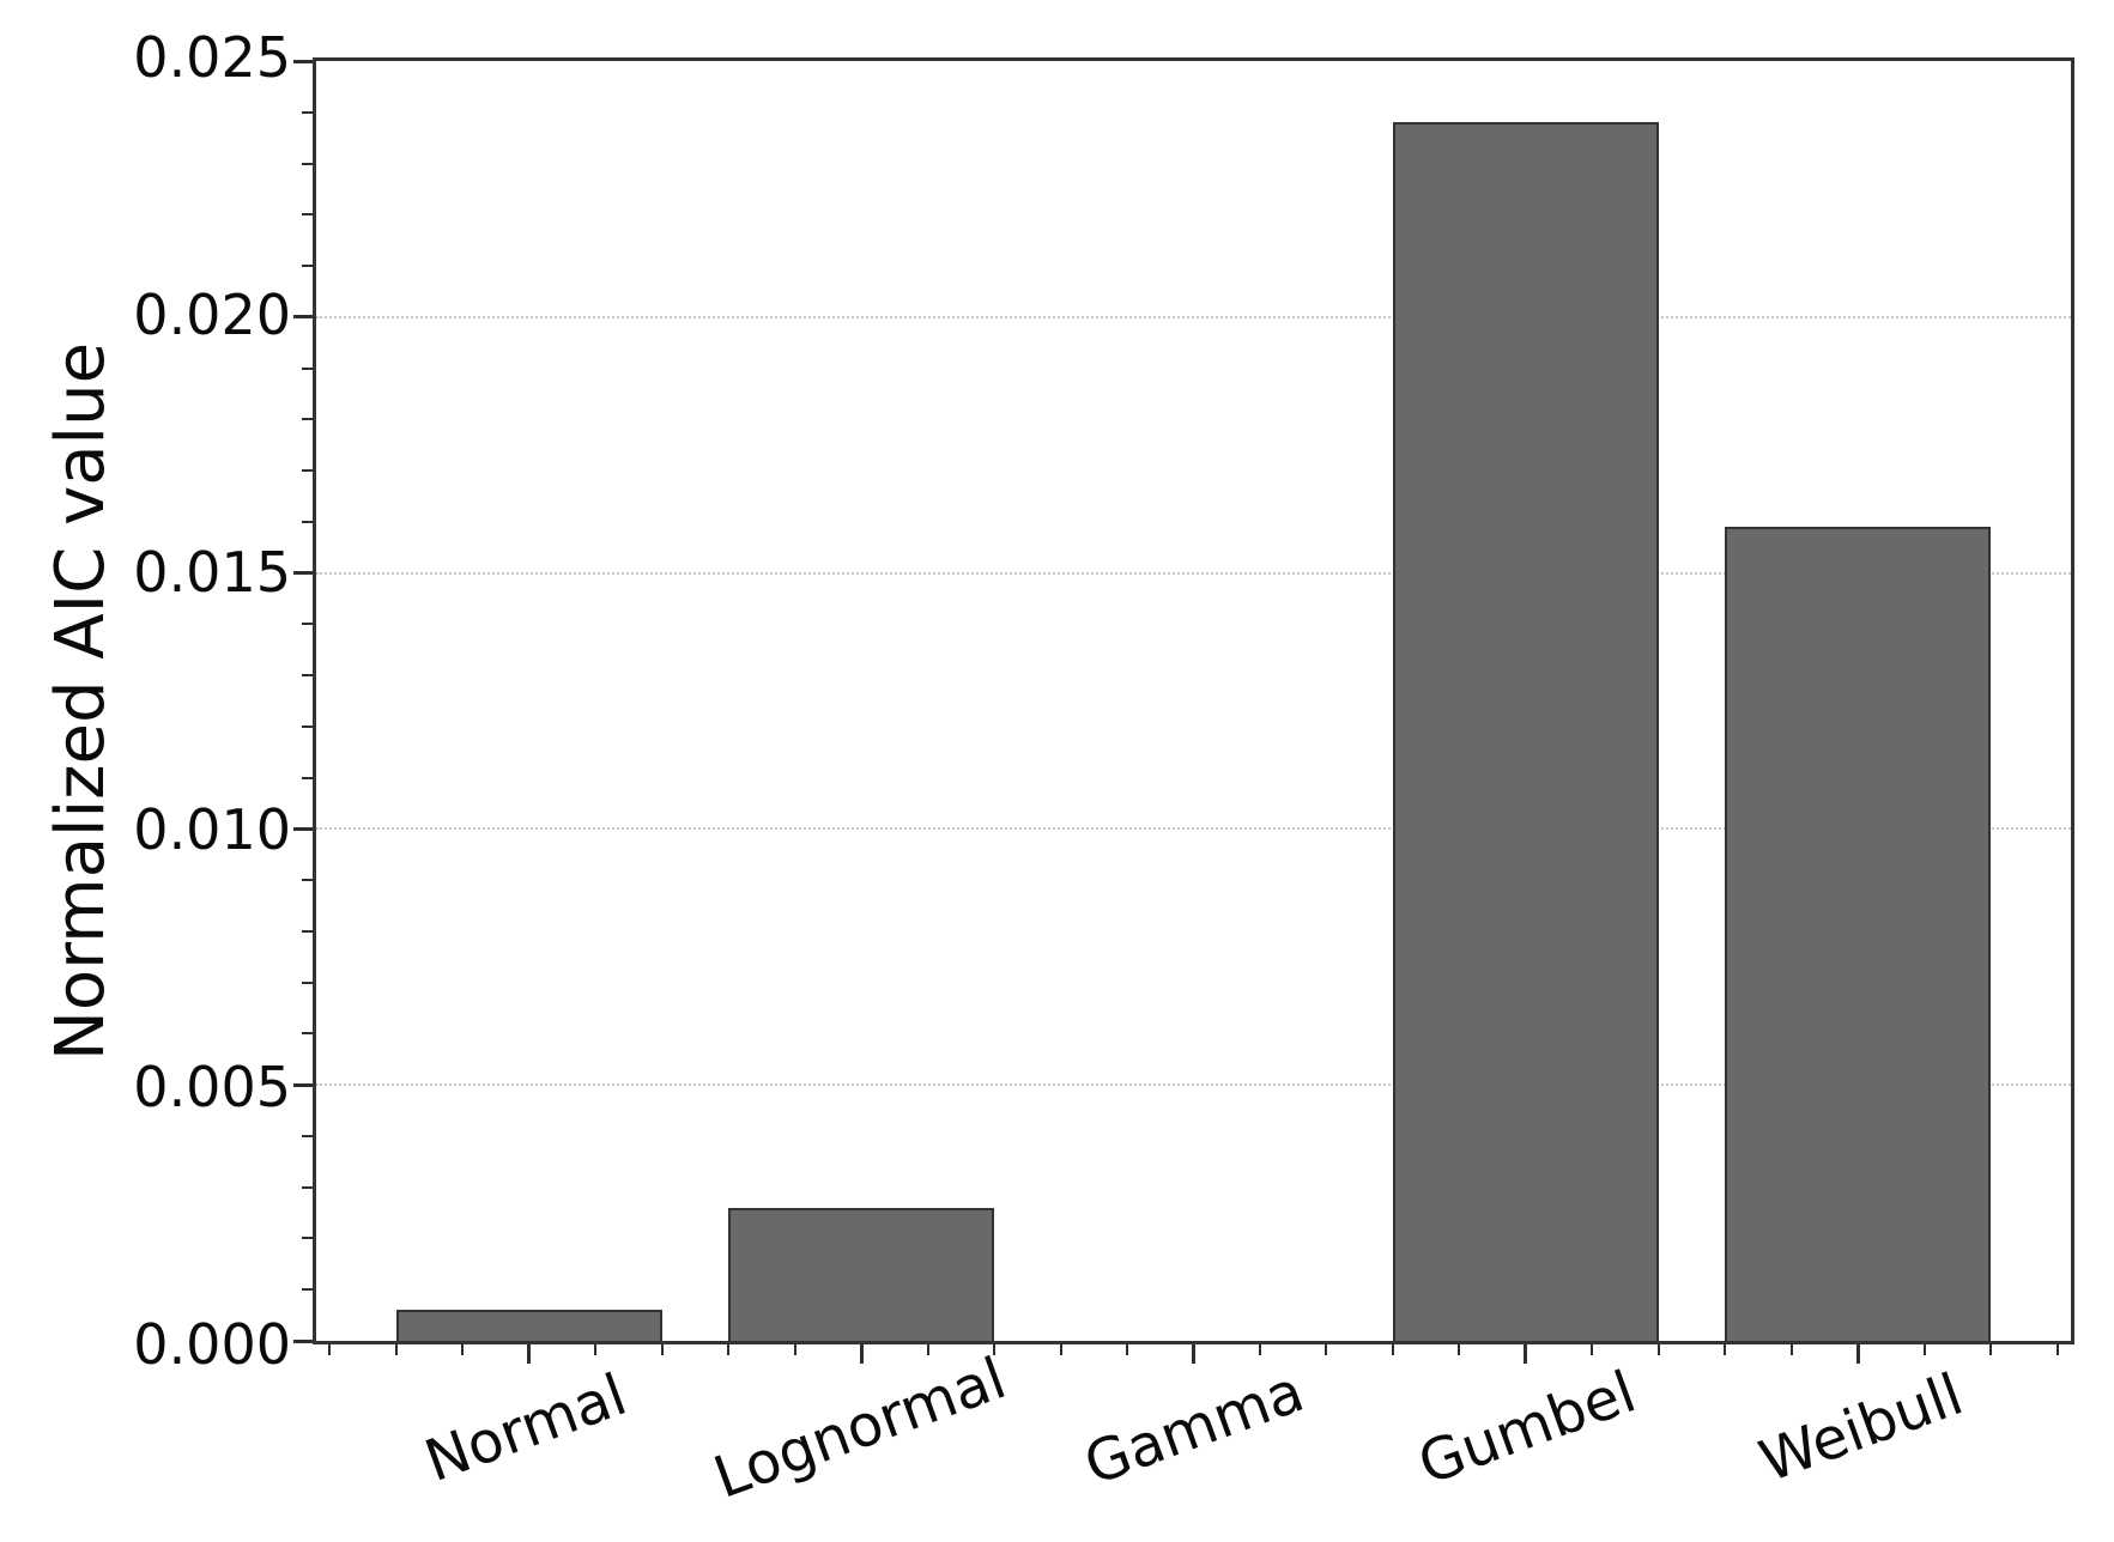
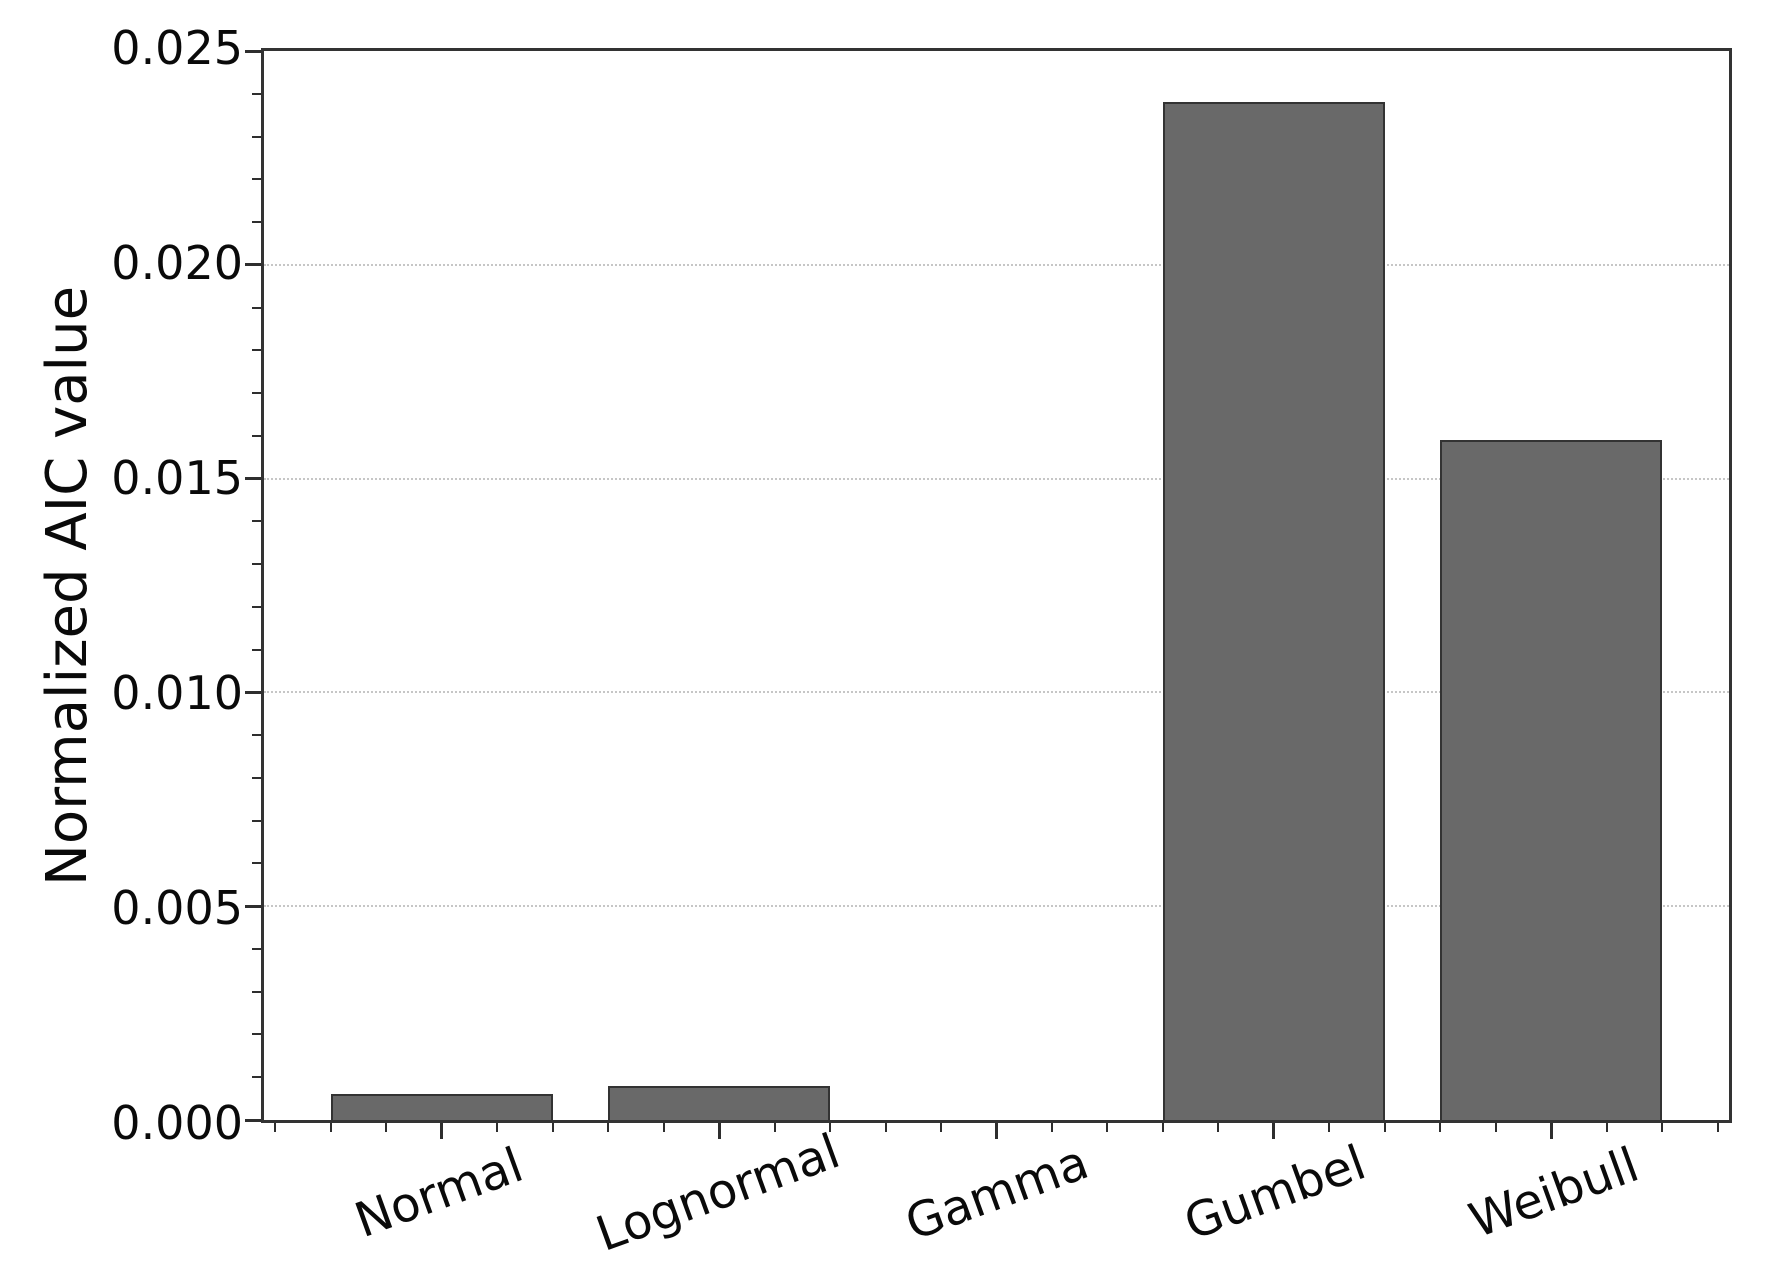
Lognormal: 0.0026 -> 0.0008
